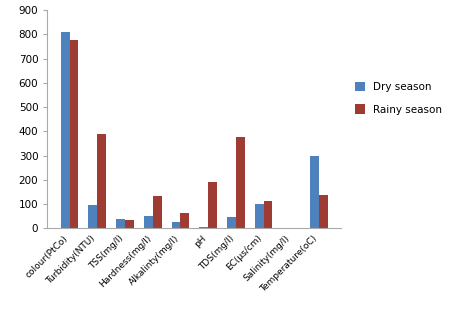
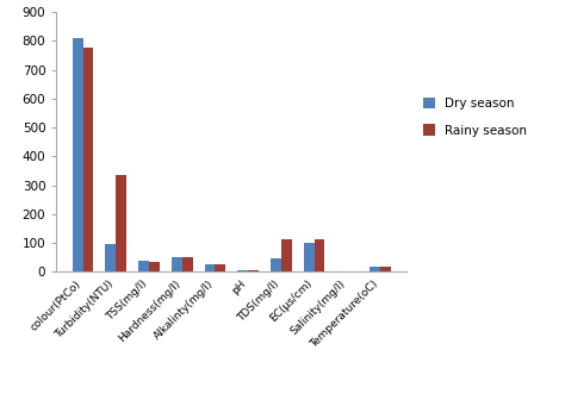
Rainy season/Turbidity(NTU): 390 -> 335
Rainy season/Hardness(mg/l): 135 -> 50
Rainy season/Alkalinty(mg/l): 65 -> 28
Rainy season/pH: 190 -> 5
Rainy season/TDS(mg/l): 375 -> 113
Dry season/Temperature(oC): 300 -> 18
Rainy season/Temperature(oC): 140 -> 20
